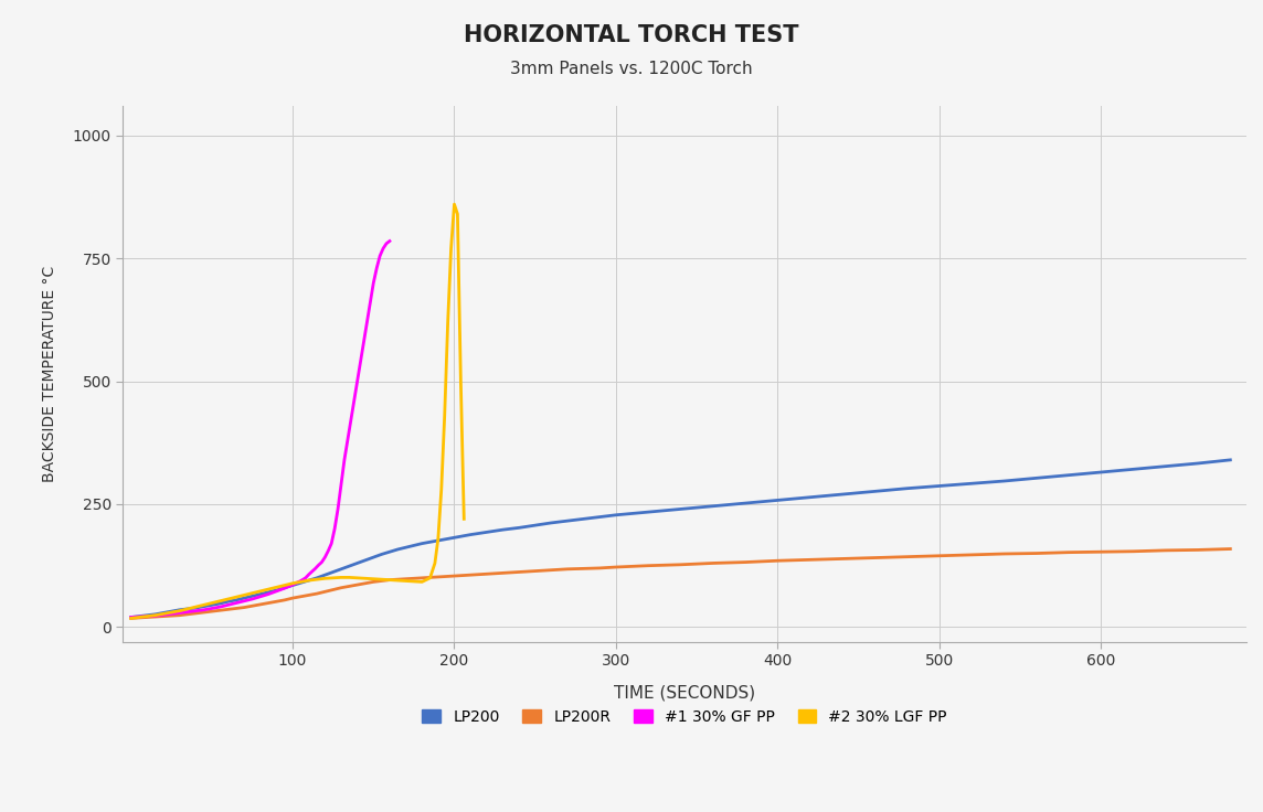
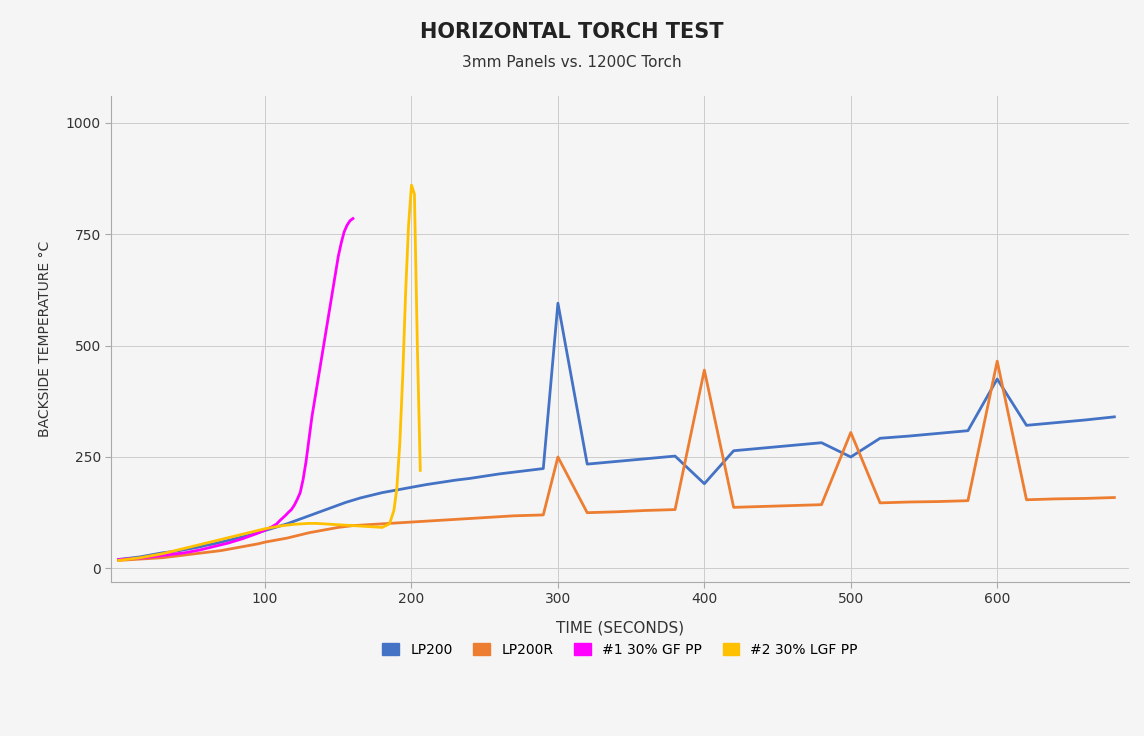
LP200/300: 228 -> 595
LP200R/300: 122 -> 250
LP200/400: 258 -> 190
LP200R/400: 135 -> 445
LP200/500: 287 -> 250
LP200R/500: 145 -> 305
LP200/600: 315 -> 425
LP200R/600: 153 -> 465
